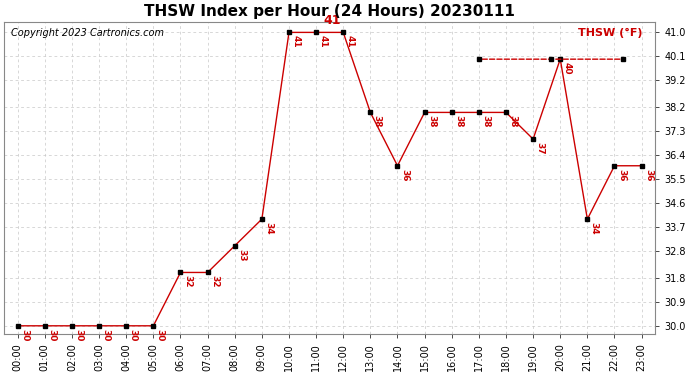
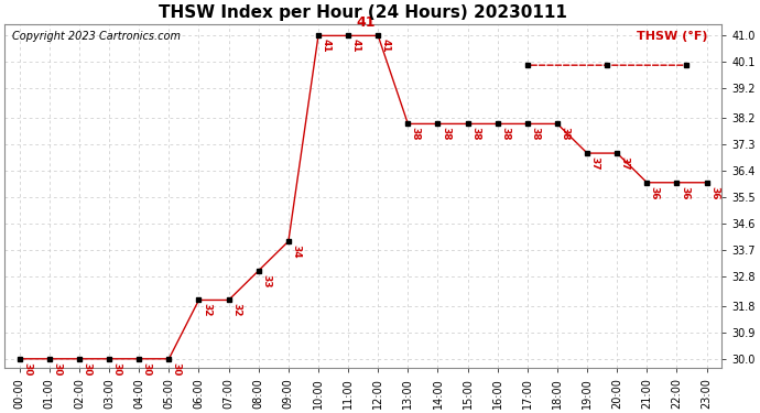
14:00: 36 -> 38
20:00: 40 -> 37
21:00: 34 -> 36
